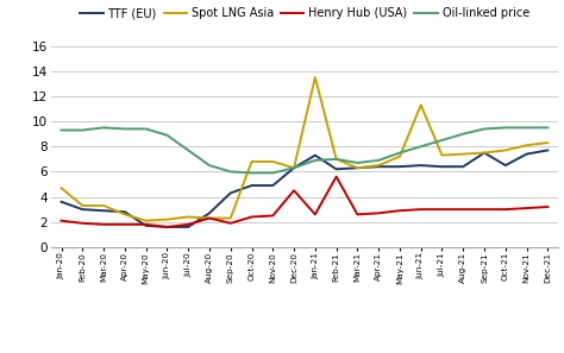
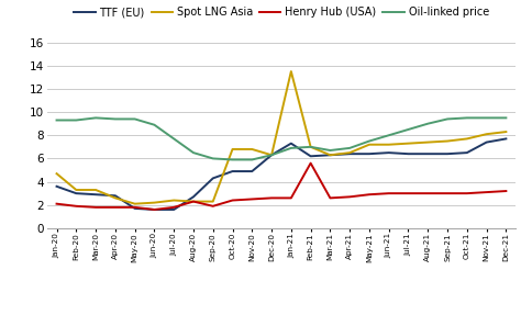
Henry Hub (USA)/Dec-20: 4.5 -> 2.6
Spot LNG Asia/Jun-21: 11.3 -> 7.2
TTF (EU)/Sep-21: 7.5 -> 6.4
